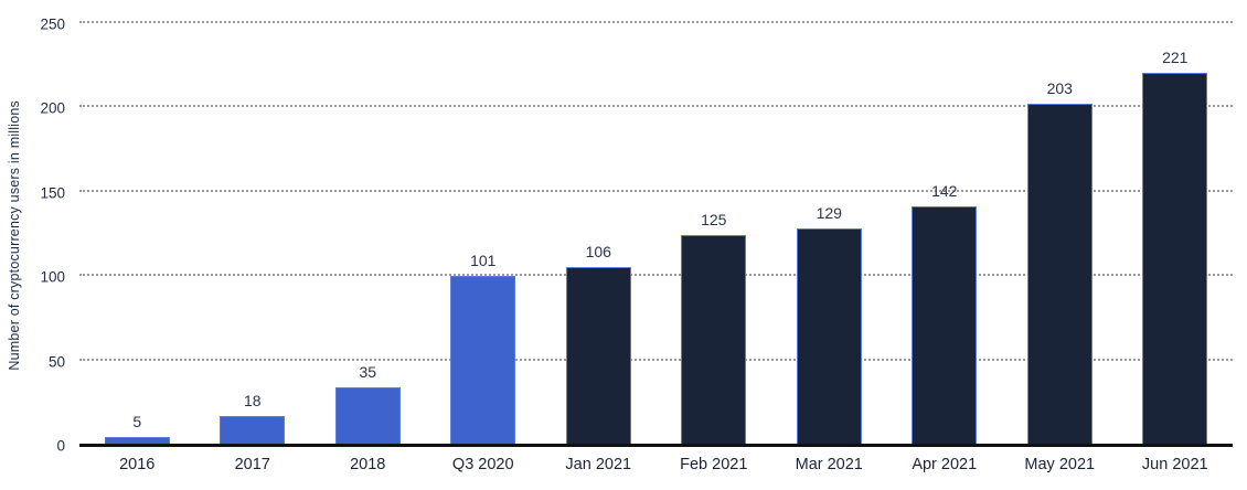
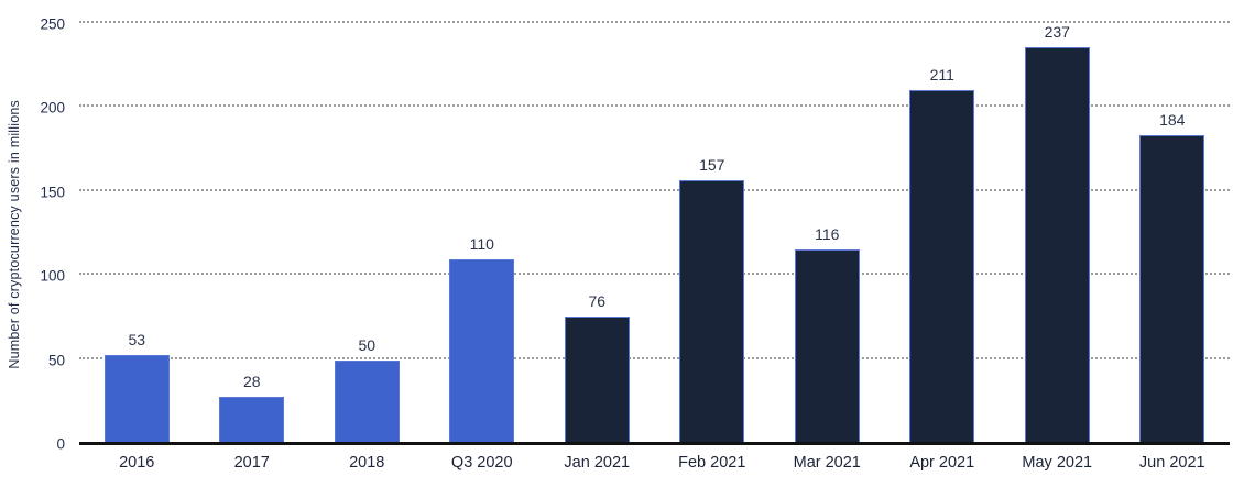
2016: 5 -> 53
2017: 18 -> 28
2018: 35 -> 50
Q3 2020: 101 -> 110
Jan 2021: 106 -> 76
Feb 2021: 125 -> 157
Mar 2021: 129 -> 116
Apr 2021: 142 -> 211
May 2021: 203 -> 237
Jun 2021: 221 -> 184
